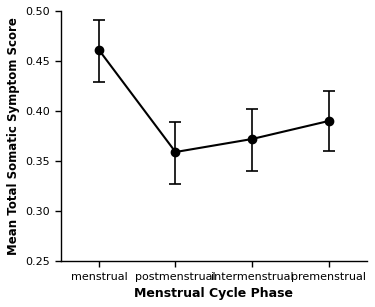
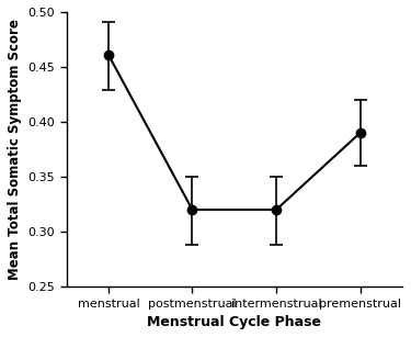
postmenstrual: 0.359 -> 0.320
intermenstrual: 0.372 -> 0.320
